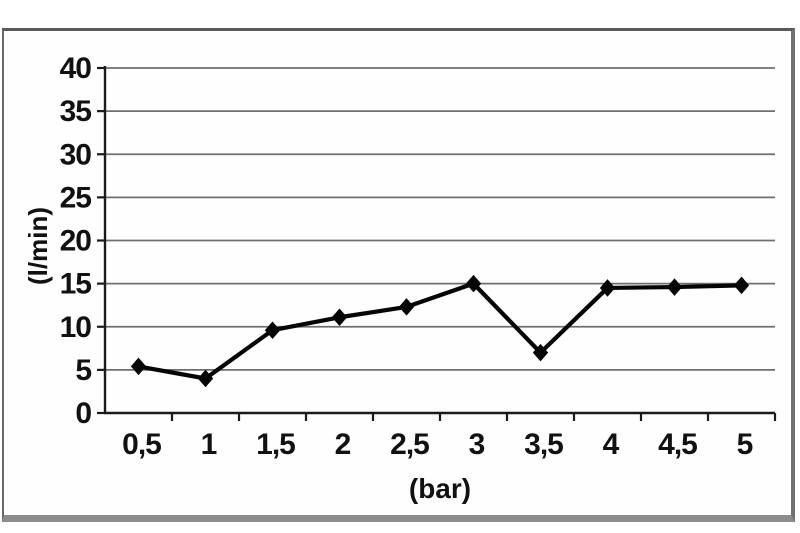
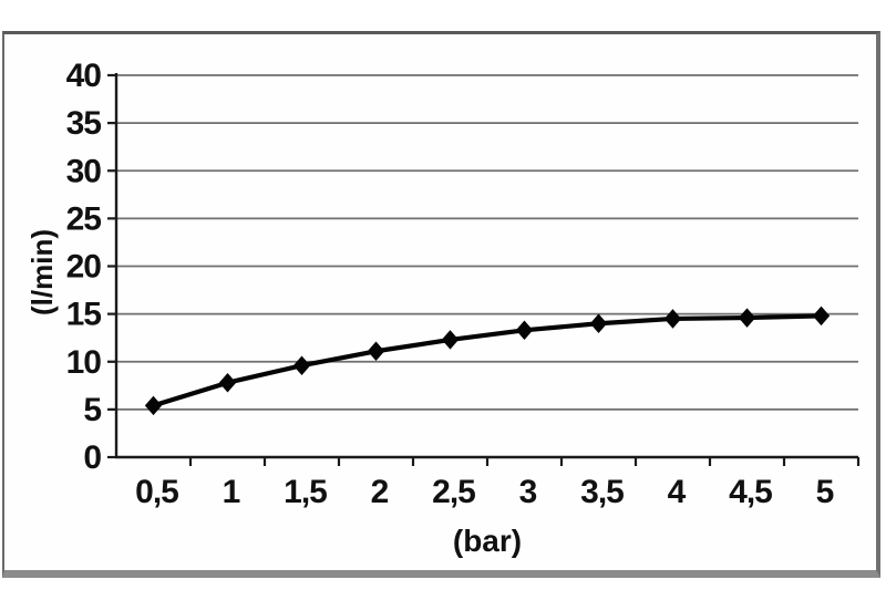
1: 4 -> 8
3: 15 -> 13
3,5: 7 -> 14
